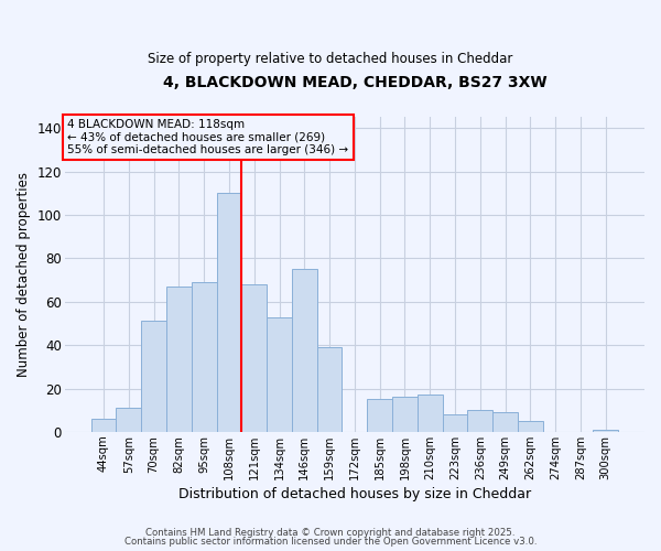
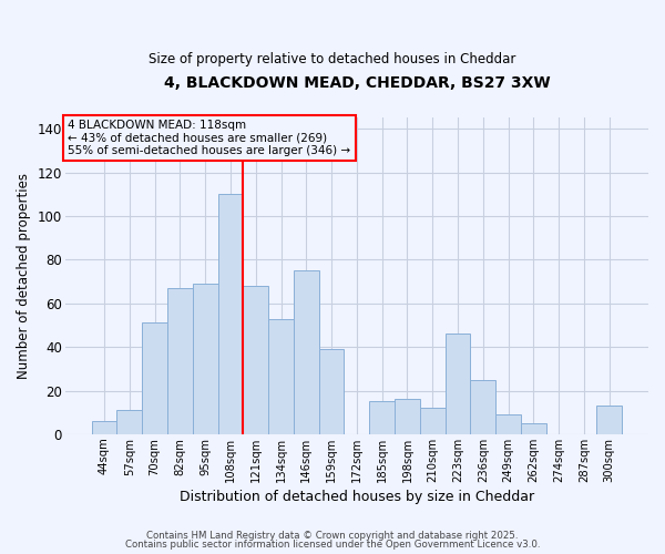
210sqm: 17 -> 12
223sqm: 8 -> 46
236sqm: 10 -> 25
300sqm: 1 -> 13
